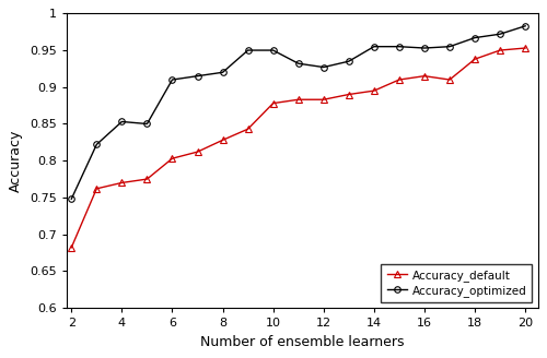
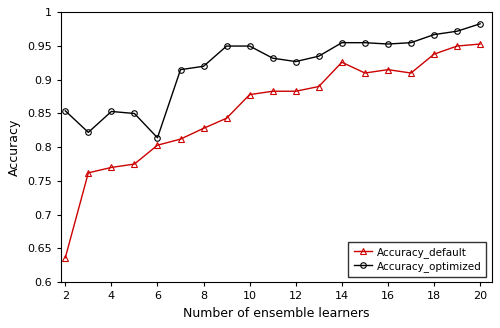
Accuracy_default/2: 0.682 -> 0.636
Accuracy_optimized/2: 0.748 -> 0.854
Accuracy_optimized/6: 0.910 -> 0.814
Accuracy_default/14: 0.895 -> 0.926
